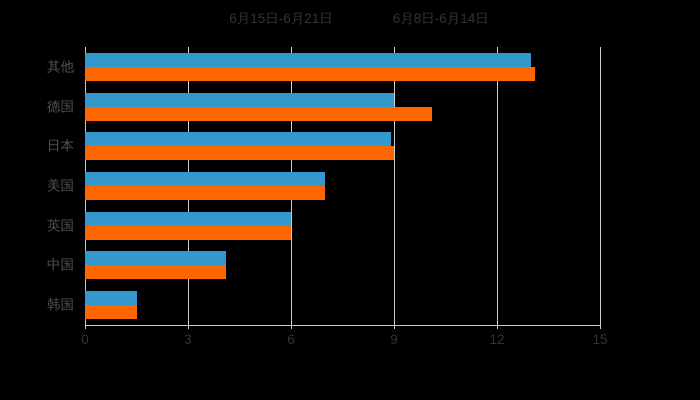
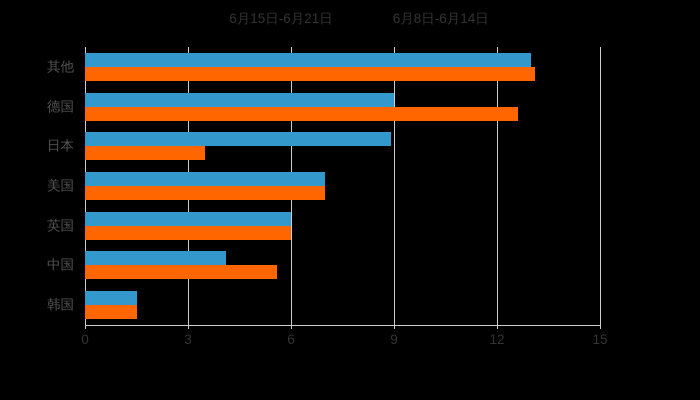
6月8日-6月14日/德国: 10.1 -> 12.6
6月8日-6月14日/日本: 9.0 -> 3.5
6月8日-6月14日/中国: 4.1 -> 5.6
